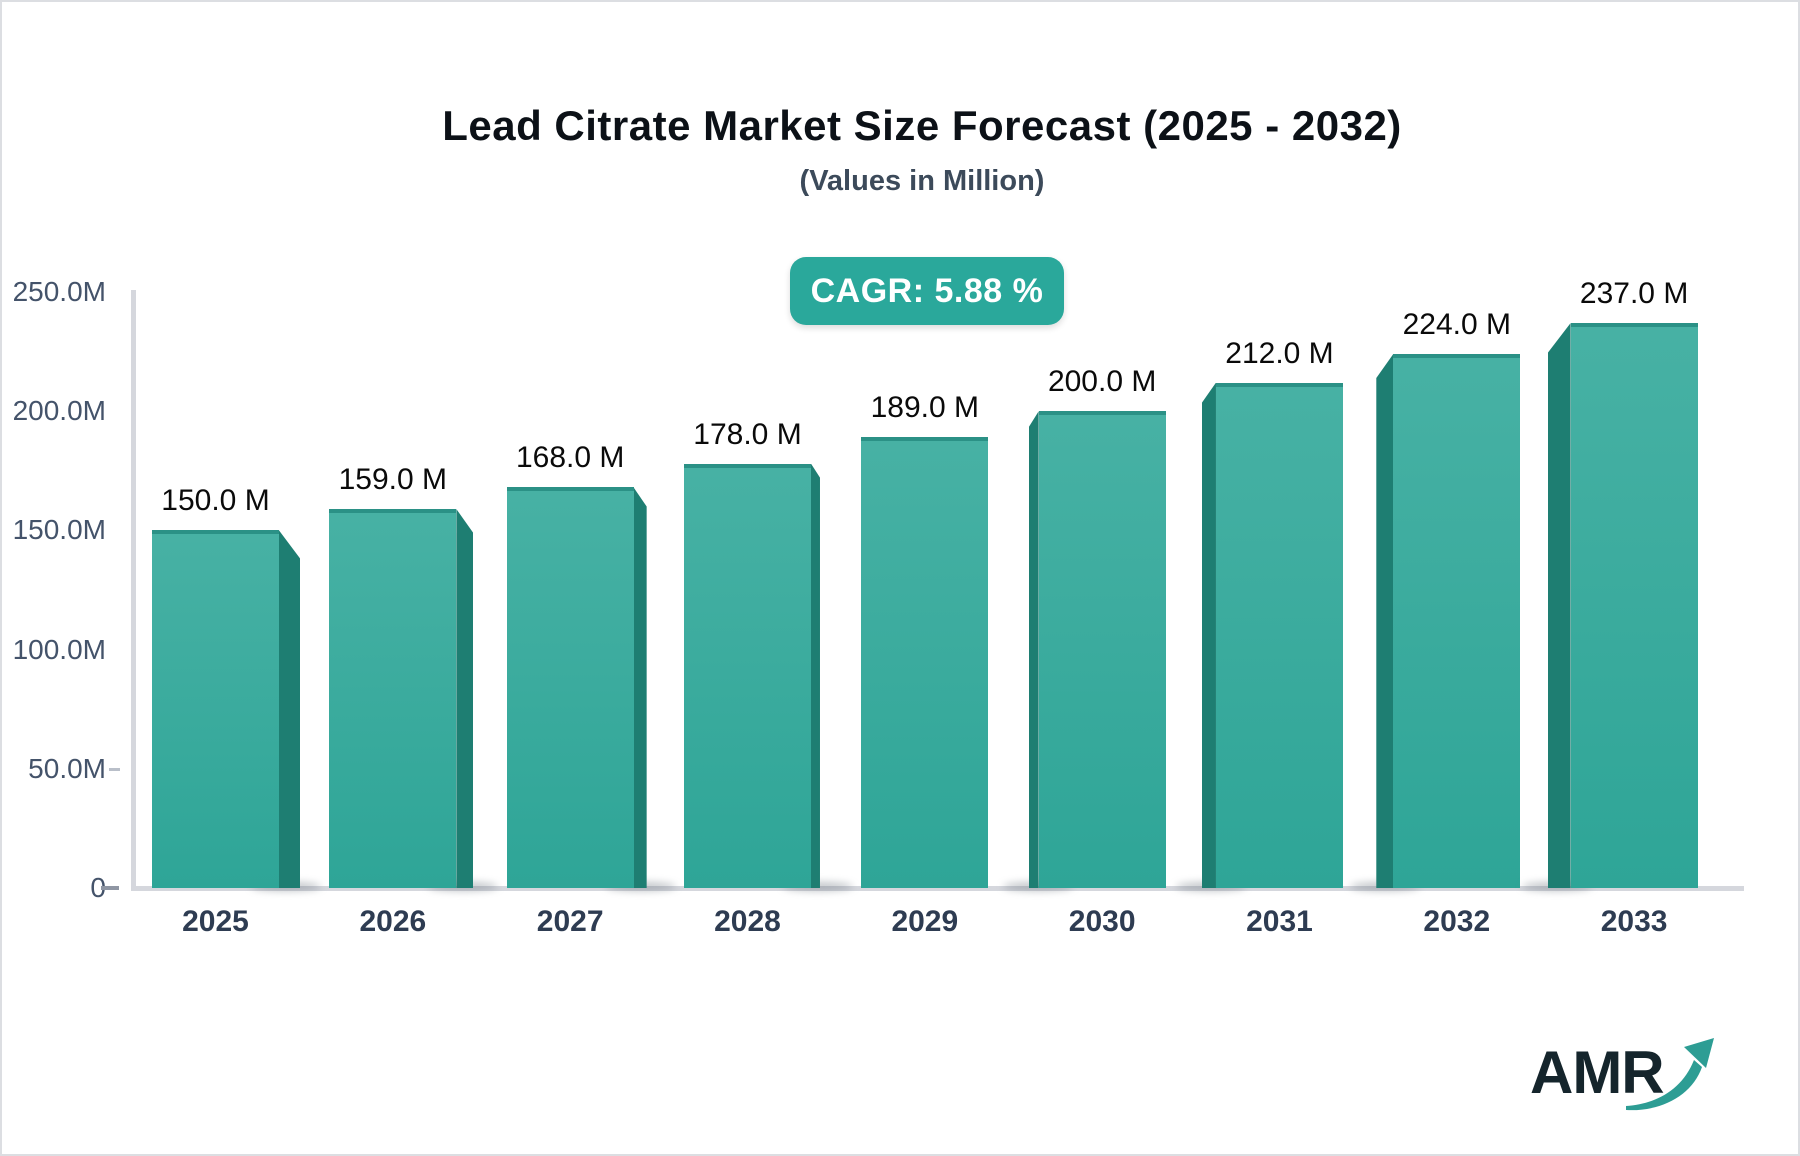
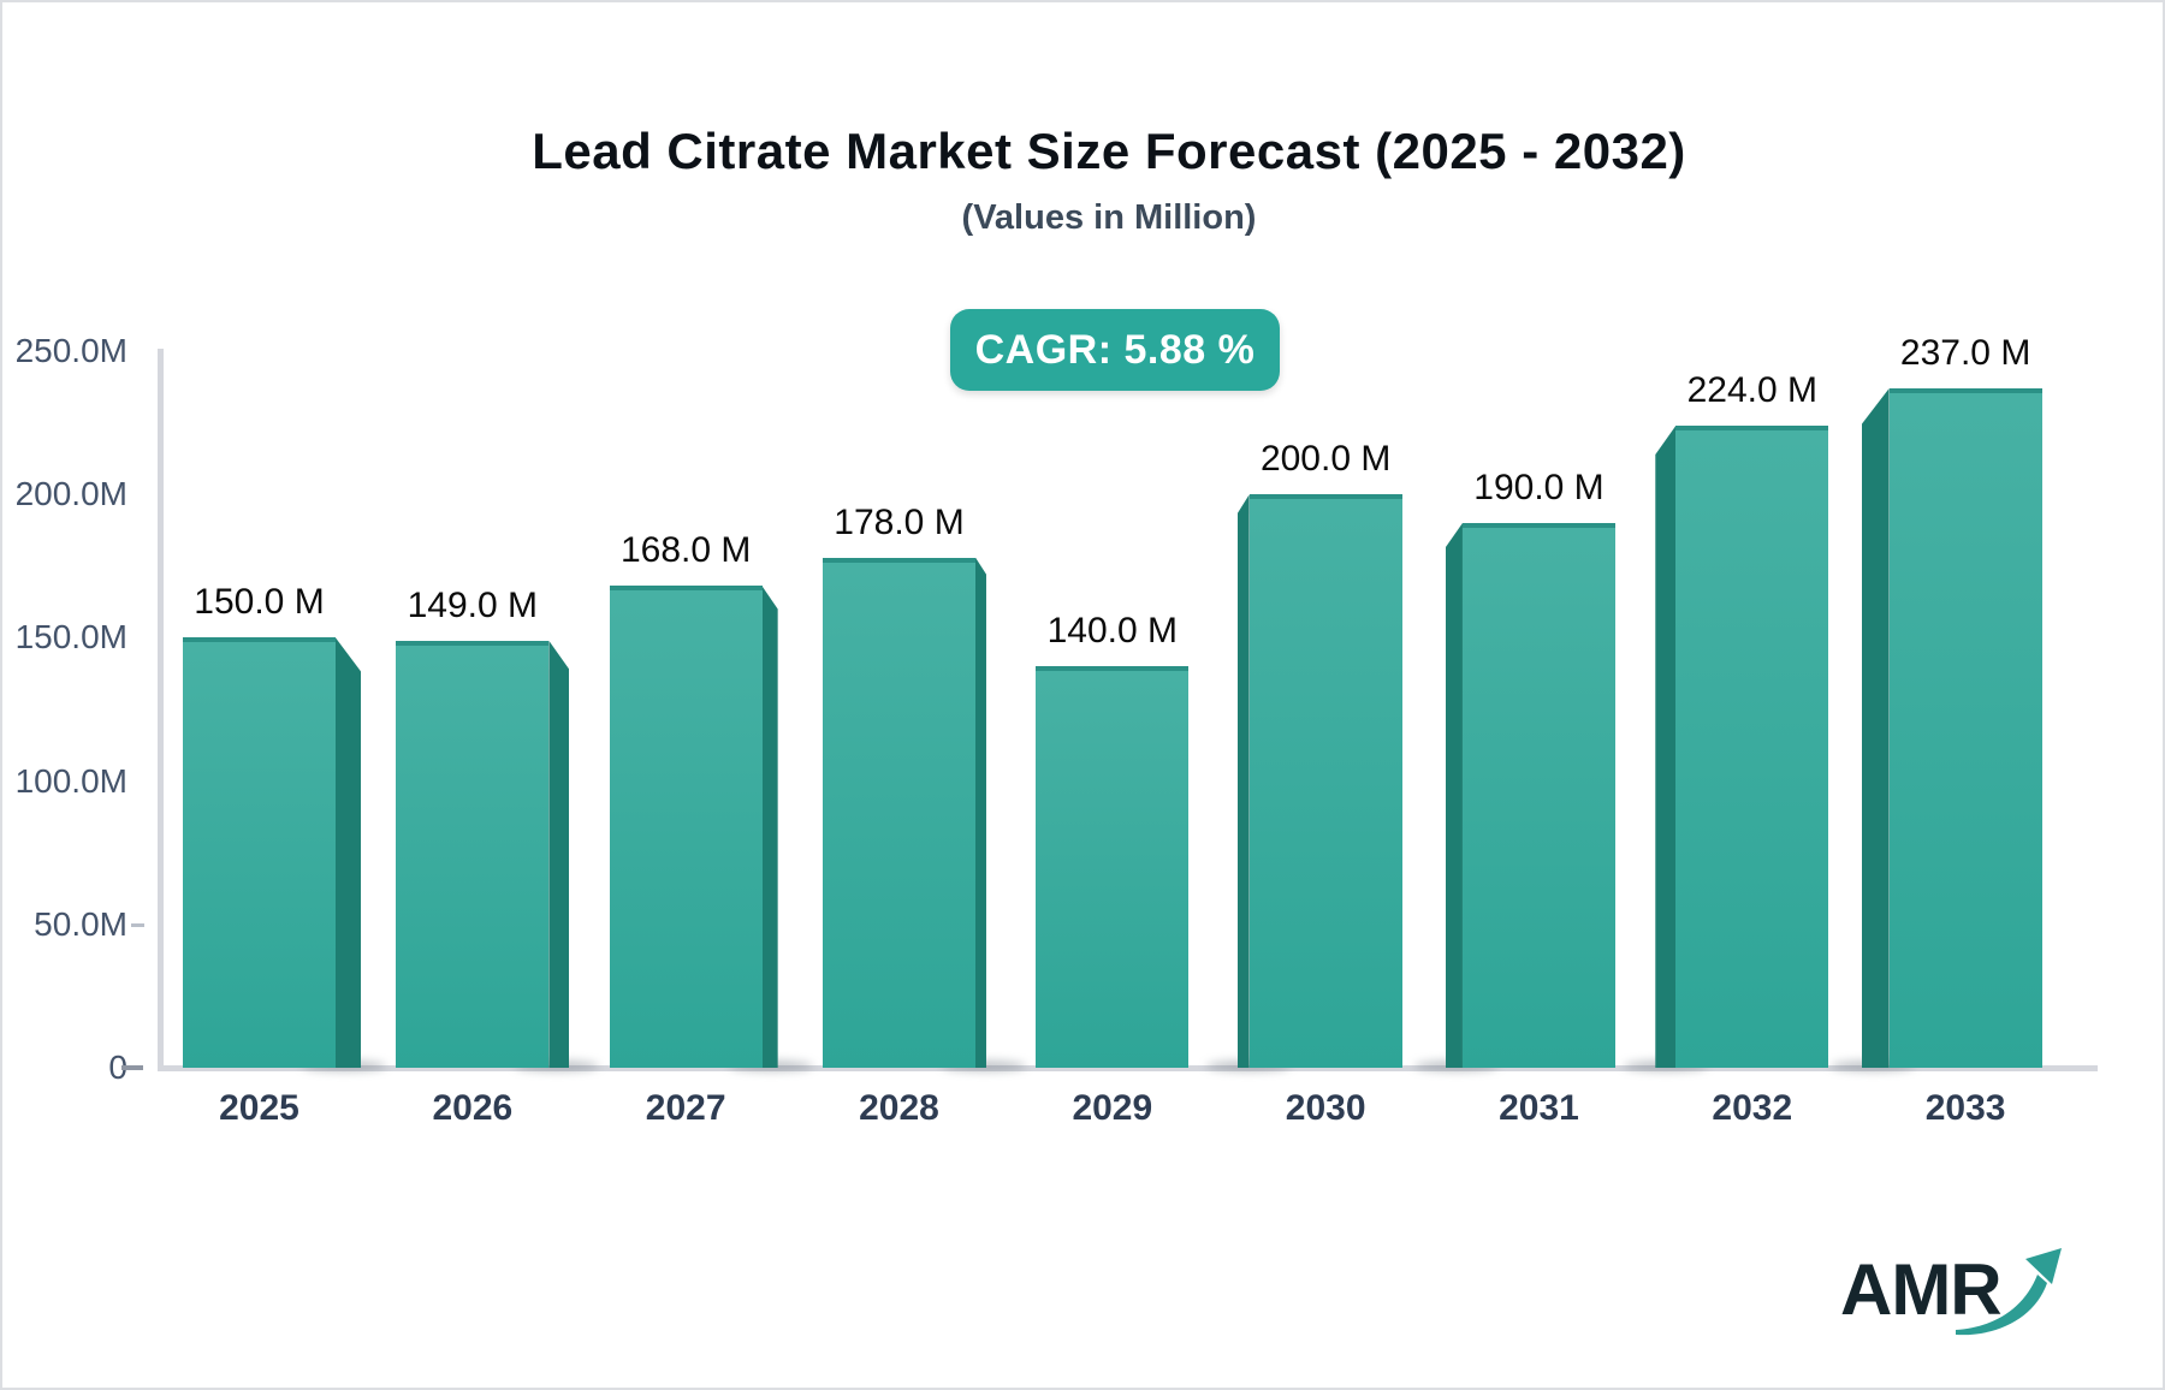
2026: 159.0 -> 149.0
2029: 189.0 -> 140.0
2031: 212.0 -> 190.0
